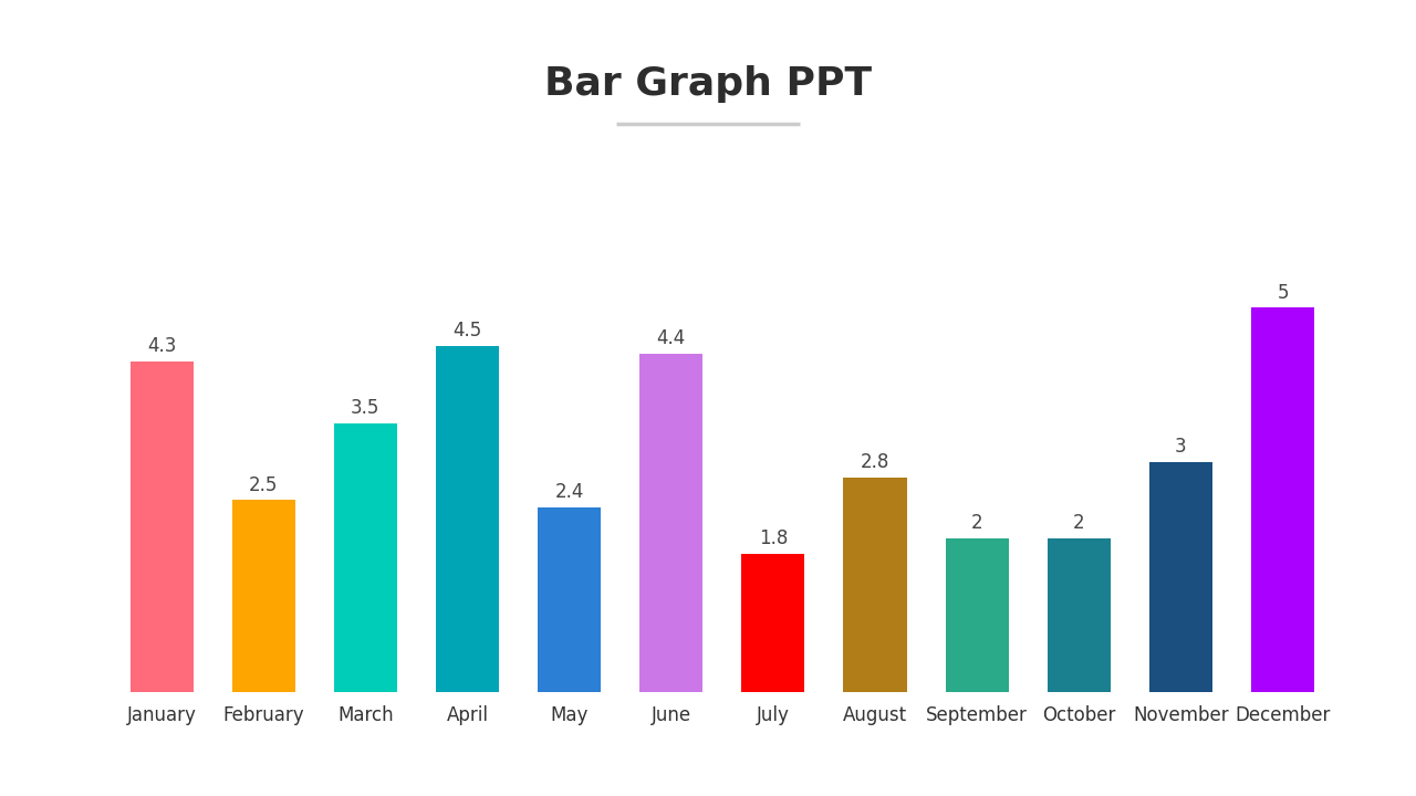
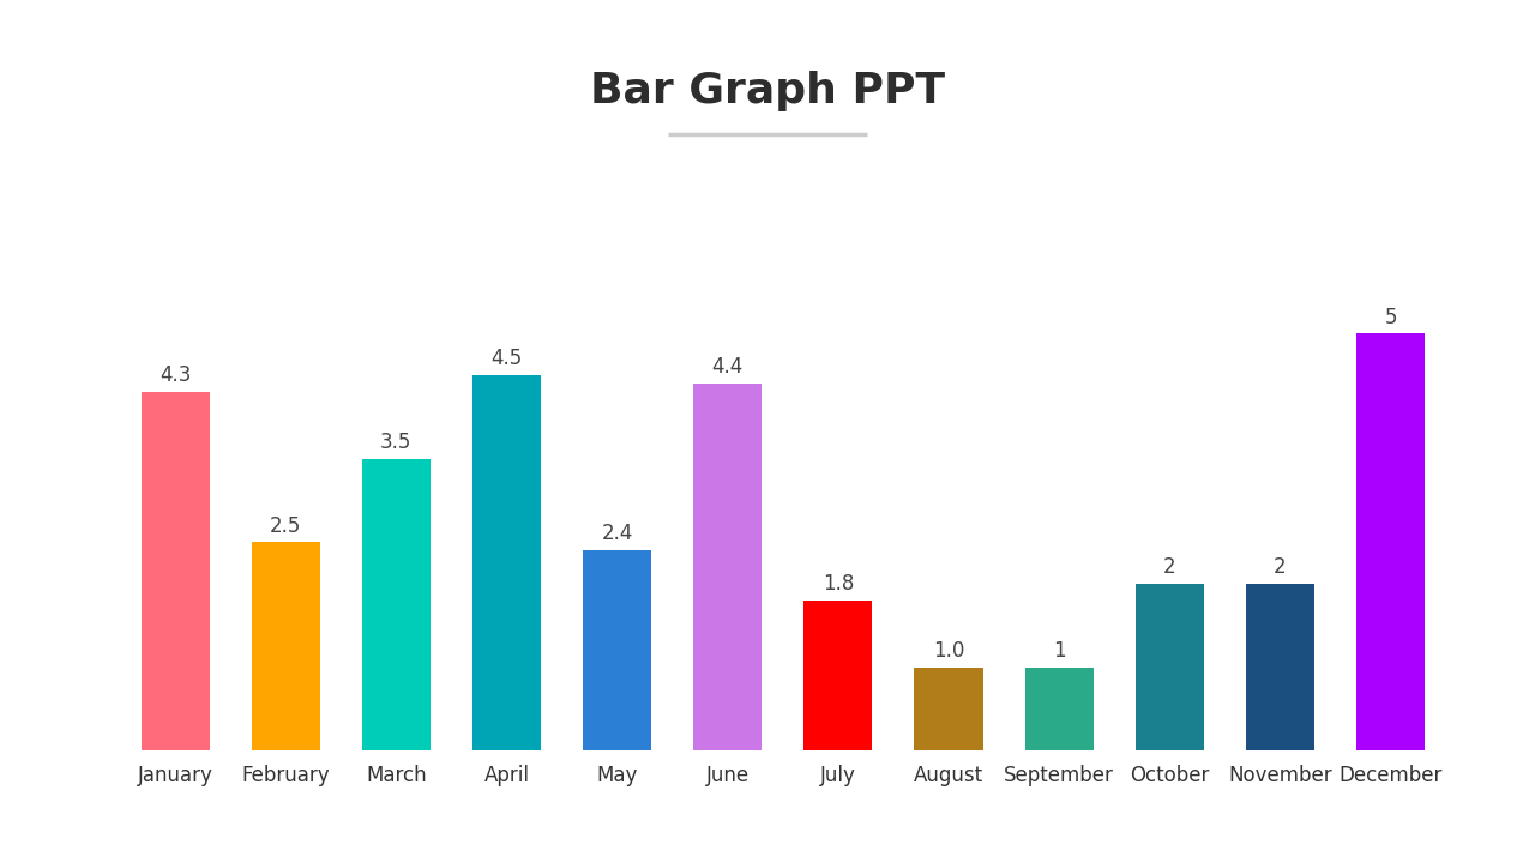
August: 2.8 -> 1.0
September: 2 -> 1
November: 3 -> 2
